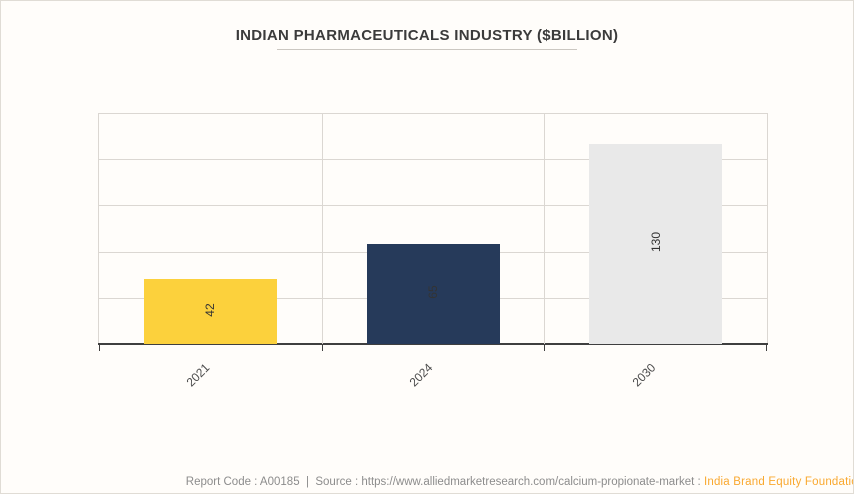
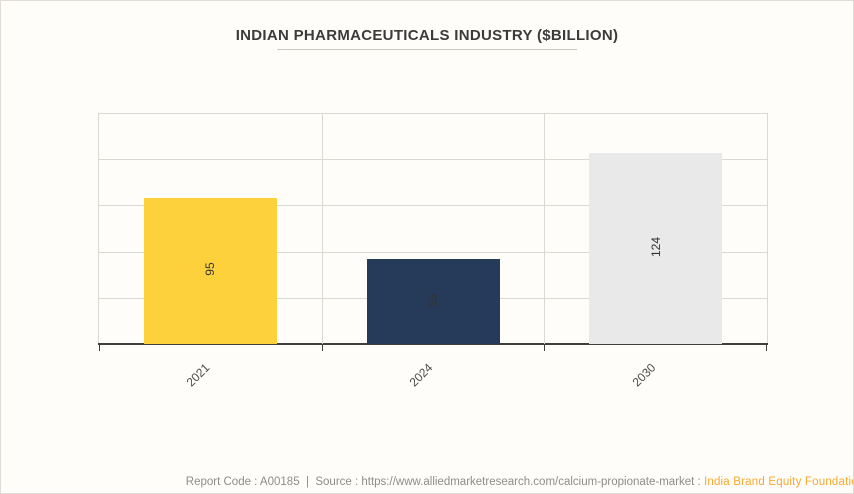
2021: 42 -> 95
2024: 65 -> 55
2030: 130 -> 124
